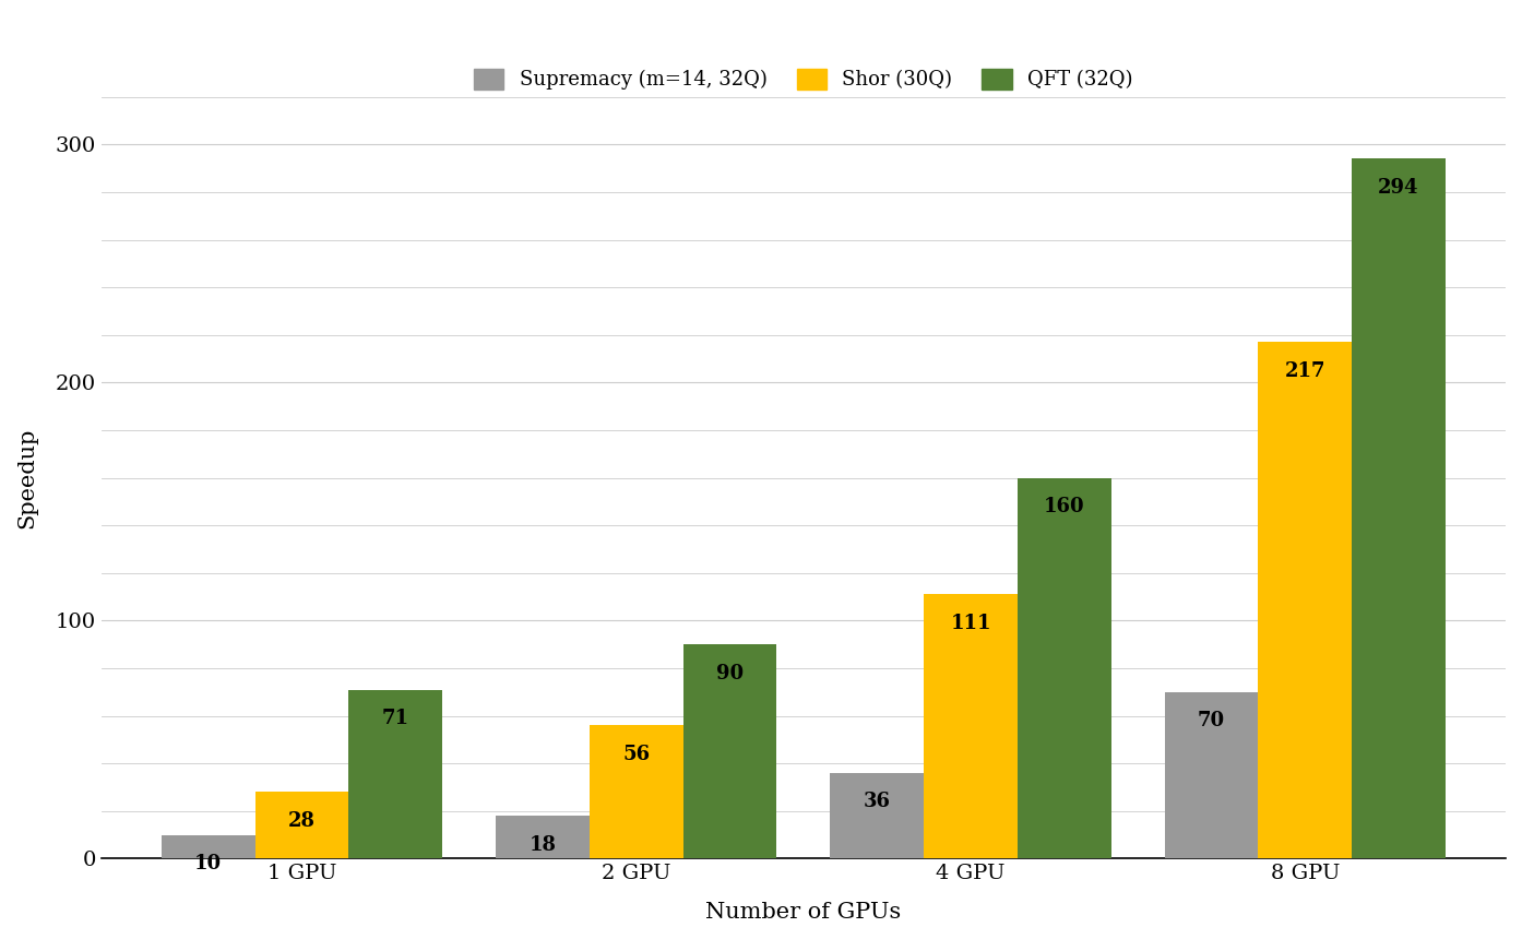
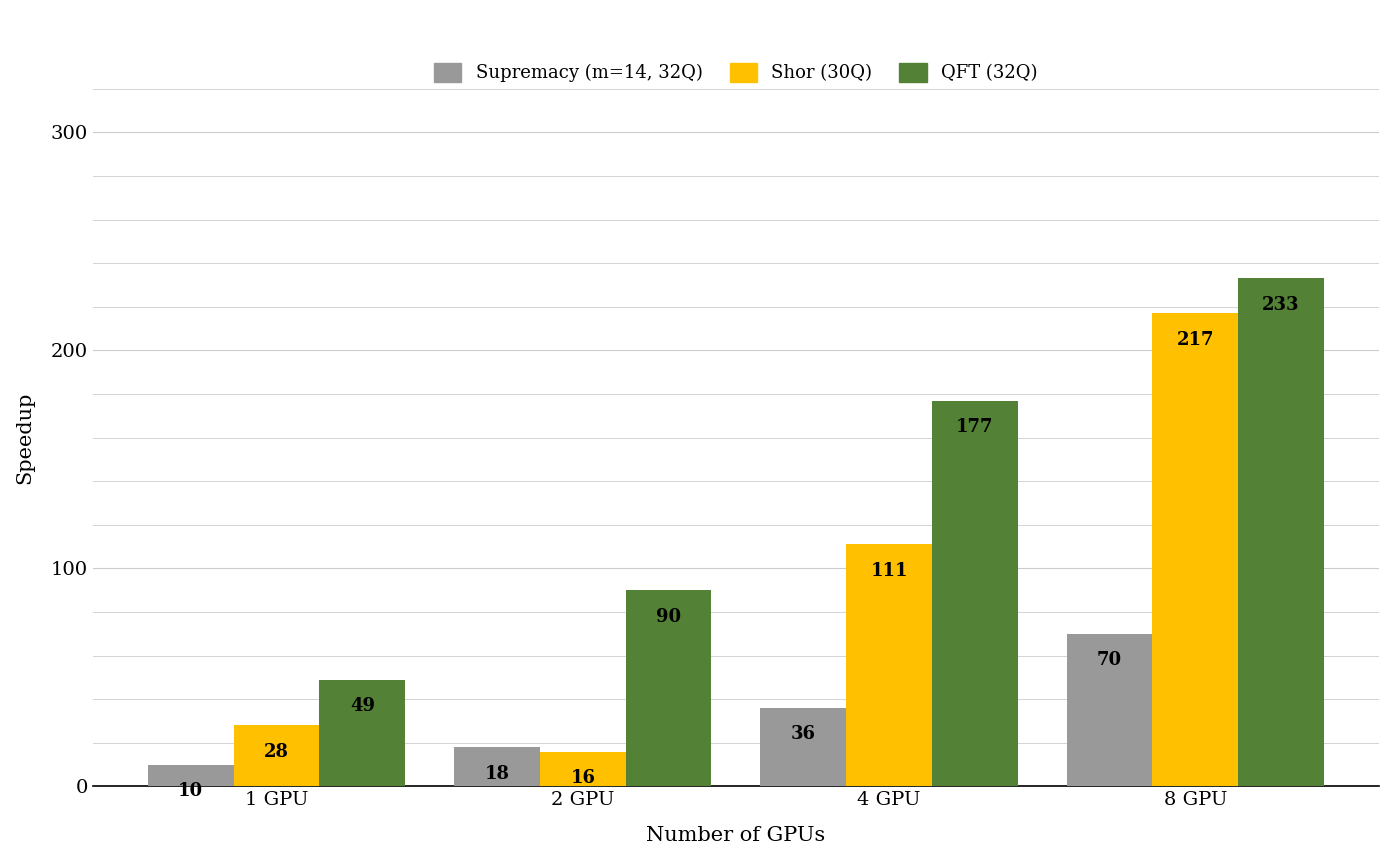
QFT (32Q)/1 GPU: 71 -> 49
Shor (30Q)/2 GPU: 56 -> 16
QFT (32Q)/4 GPU: 160 -> 177
QFT (32Q)/8 GPU: 294 -> 233
